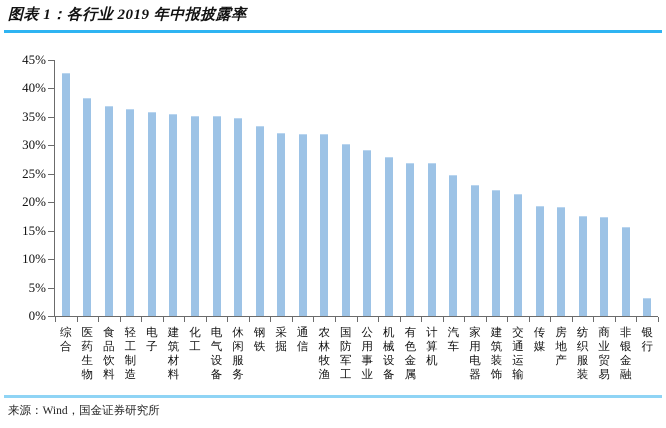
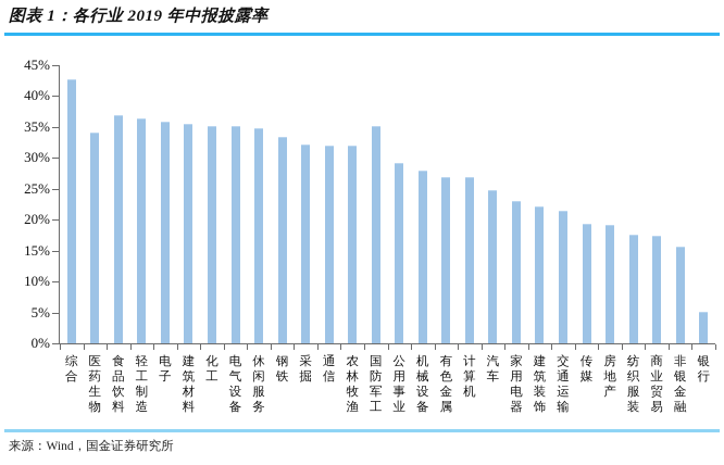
医药生物: 38% -> 34%
国防军工: 30% -> 35%
银行: 3% -> 5%
